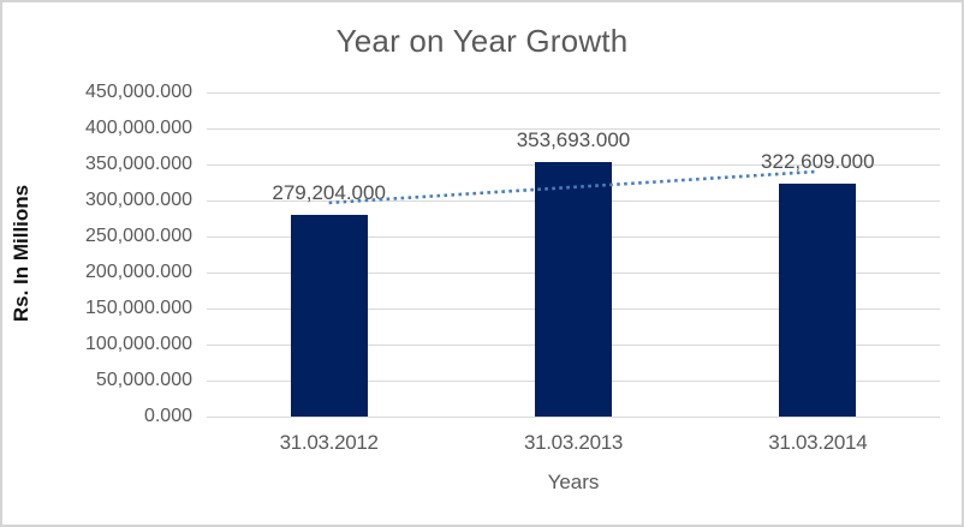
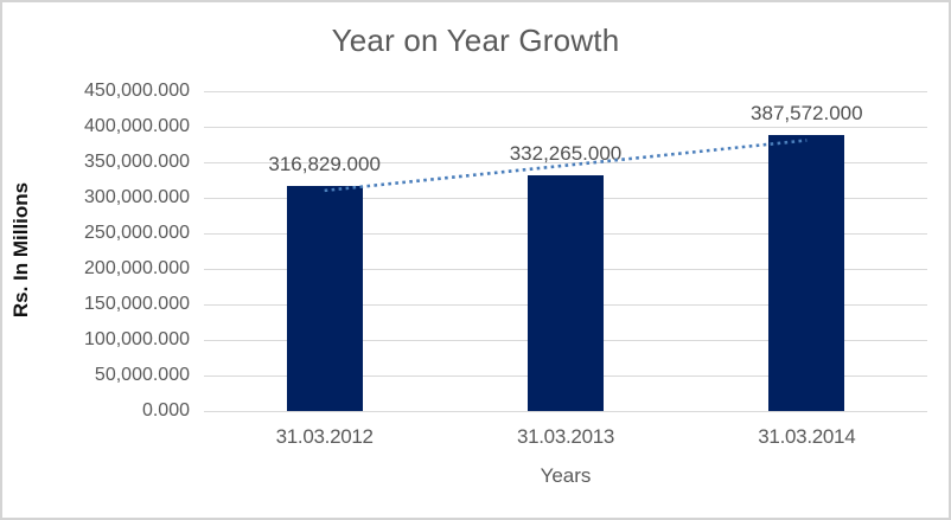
31.03.2012: 279,204.000 -> 316,829.000
31.03.2013: 353,693.000 -> 332,265.000
31.03.2014: 322,609.000 -> 387,572.000
